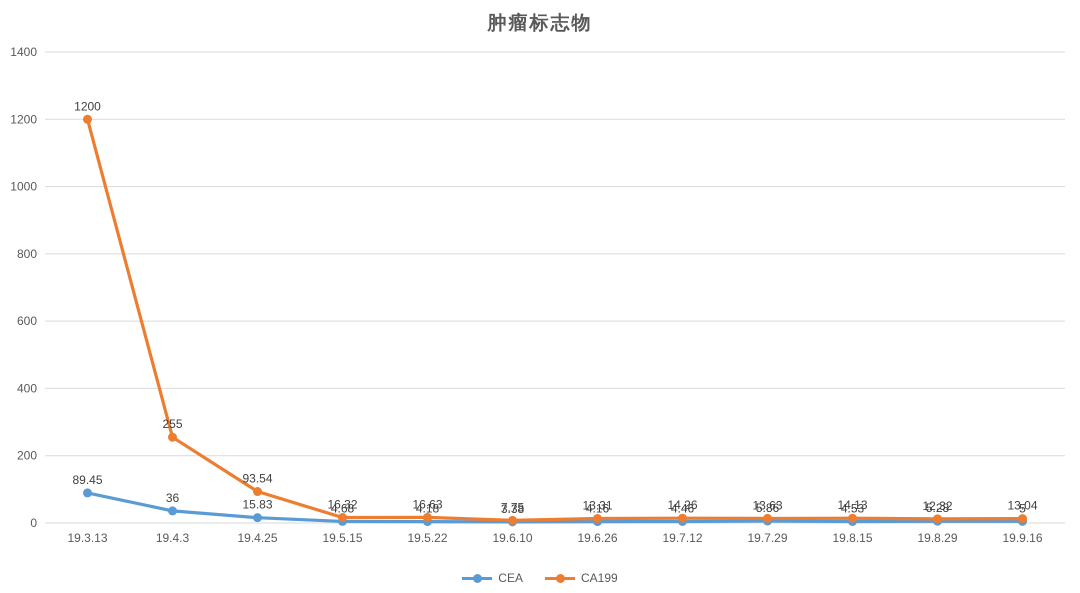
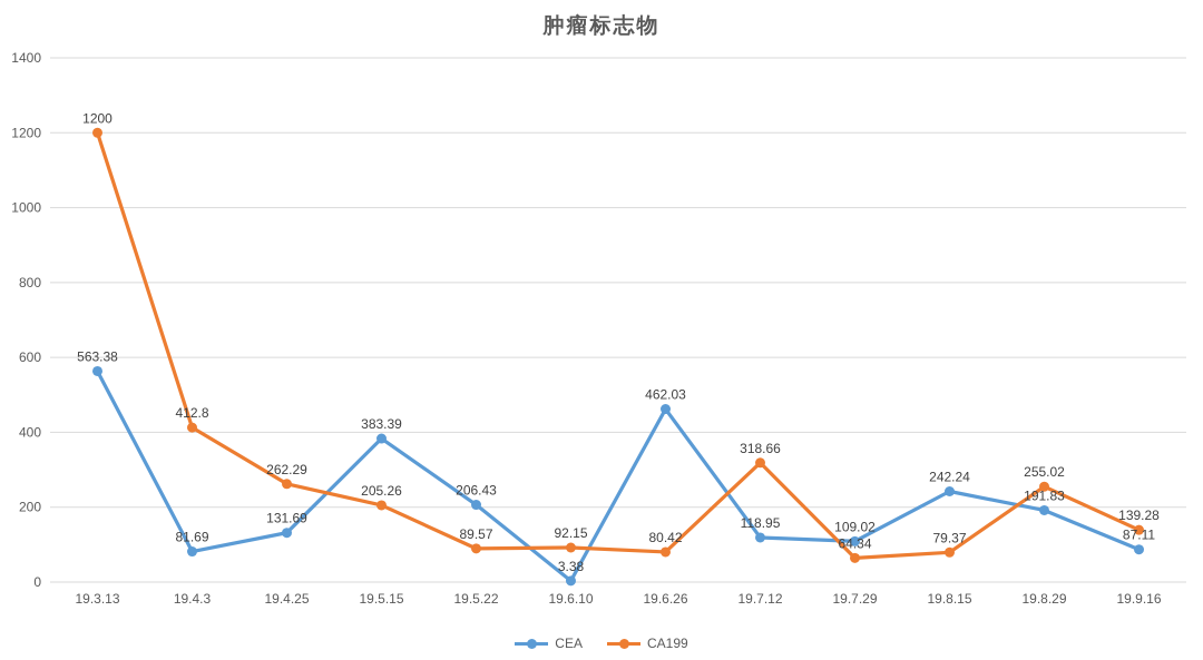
CEA/19.3.13: 89.45 -> 563.38
CEA/19.4.3: 36 -> 81.69
CA199/19.4.3: 255 -> 412.8
CEA/19.4.25: 15.83 -> 131.69
CA199/19.4.25: 93.54 -> 262.29
CEA/19.5.15: 4.68 -> 383.39
CA199/19.5.15: 16.32 -> 205.26
CEA/19.5.22: 4.18 -> 206.43
CA199/19.5.22: 16.63 -> 89.57
CA199/19.6.10: 7.75 -> 92.15
CEA/19.6.26: 4.16 -> 462.03
CA199/19.6.26: 13.31 -> 80.42
CEA/19.7.12: 4.46 -> 118.95
CA199/19.7.12: 14.26 -> 318.66
CEA/19.7.29: 5.86 -> 109.02
CA199/19.7.29: 13.63 -> 64.34
CEA/19.8.15: 4.53 -> 242.24
CA199/19.8.15: 14.13 -> 79.37
CEA/19.8.29: 5.28 -> 191.83
CA199/19.8.29: 12.32 -> 255.02
CEA/19.9.16: 5 -> 87.11
CA199/19.9.16: 13.04 -> 139.28
